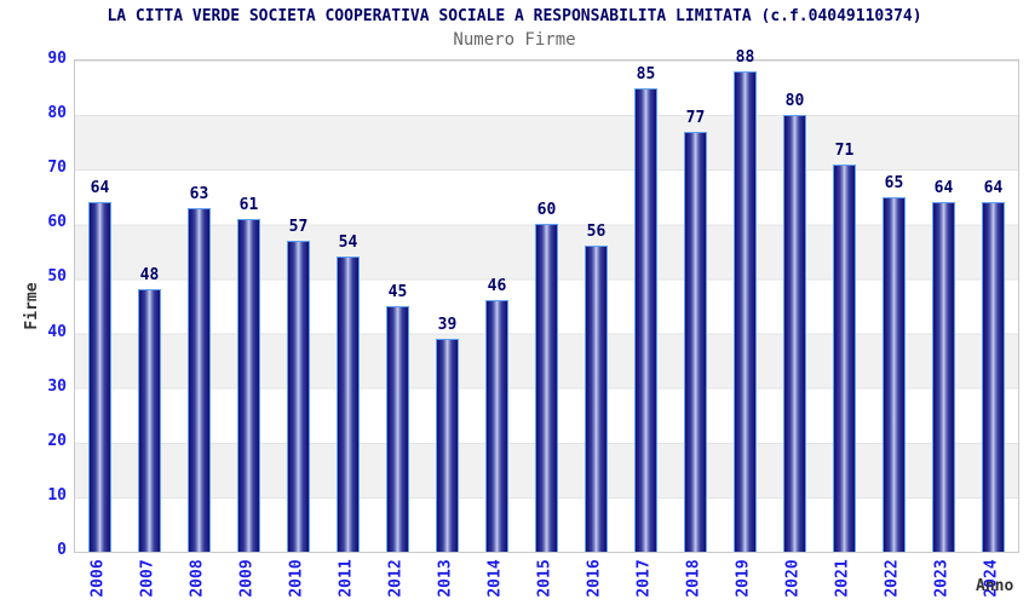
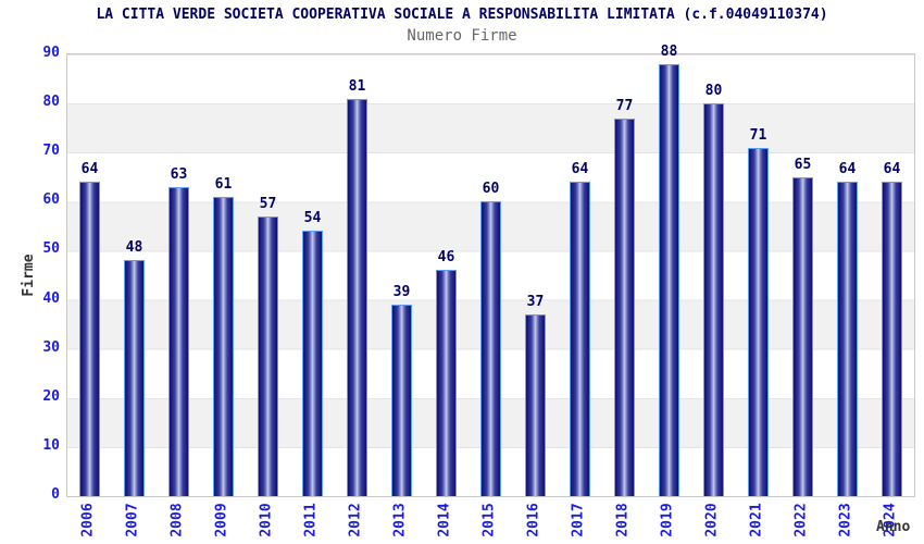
2012: 45 -> 81
2016: 56 -> 37
2017: 85 -> 64
